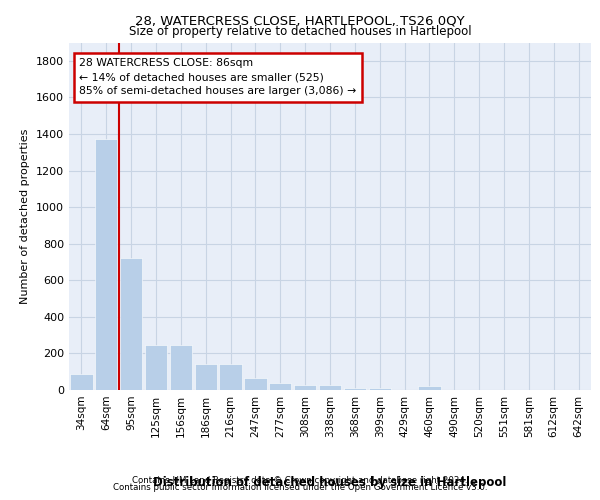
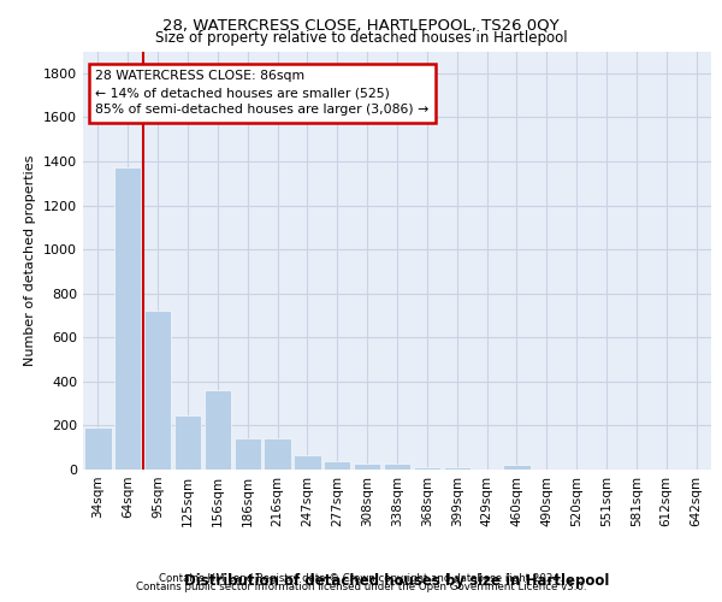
34sqm: 90 -> 190
156sqm: 240 -> 360
